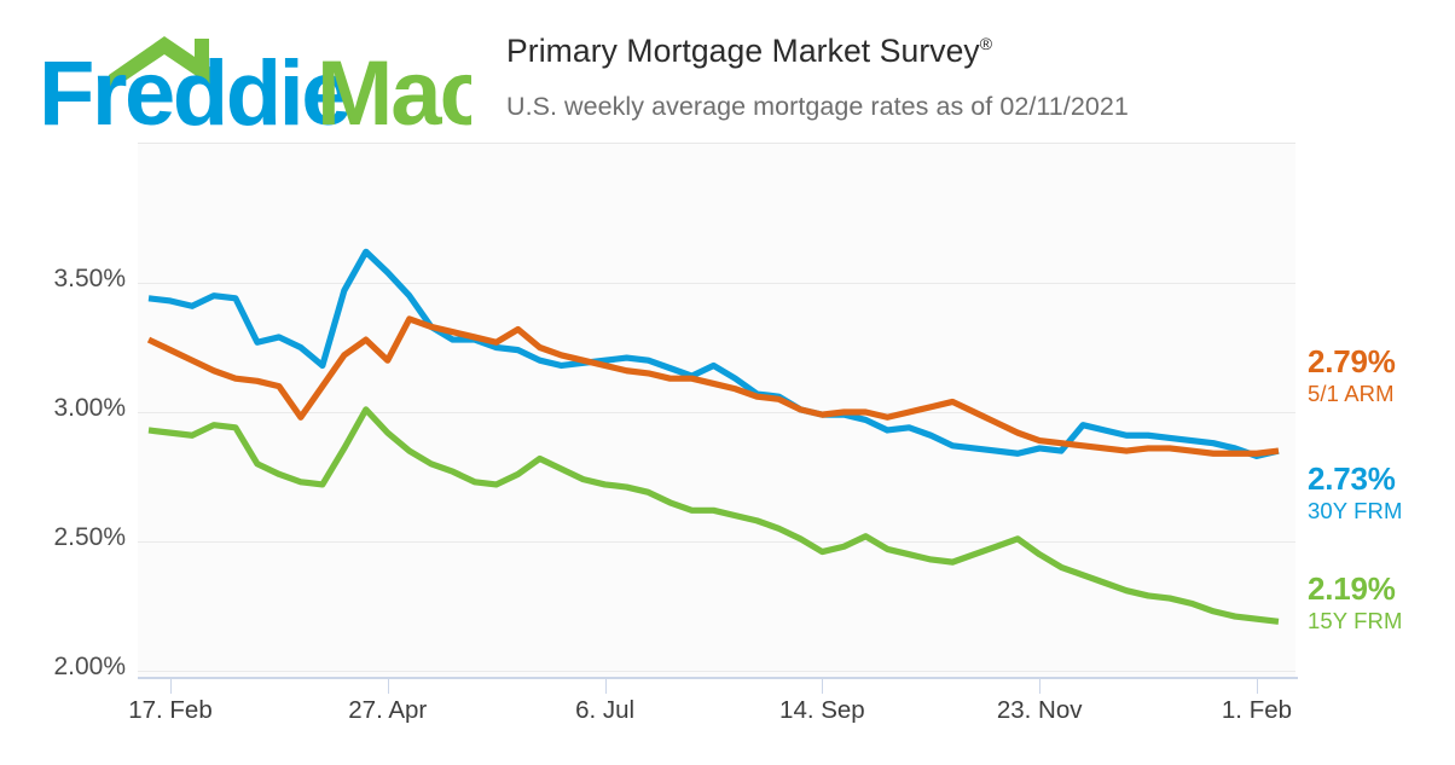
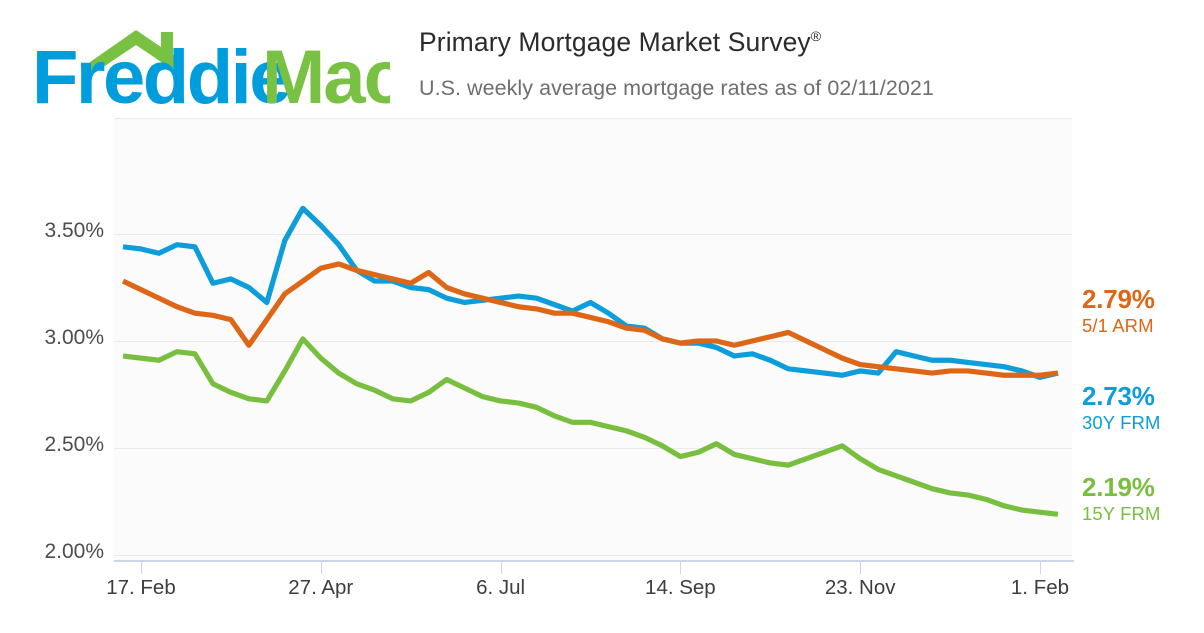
5/1 ARM/27. Apr: 3.20% -> 3.34%
